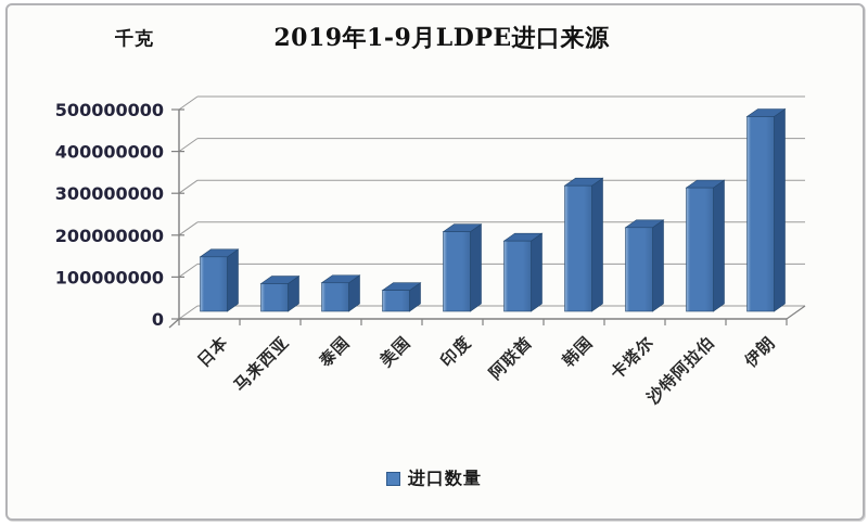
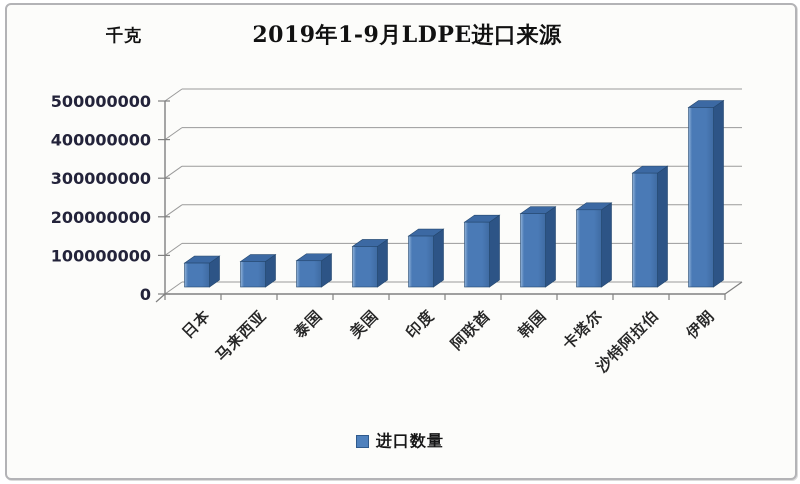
日本: 130000000 -> 60000000
美国: 50000000 -> 100000000
印度: 190000000 -> 130000000
韩国: 300000000 -> 190000000
